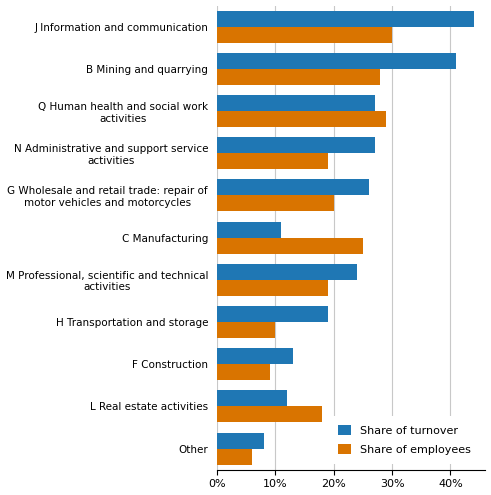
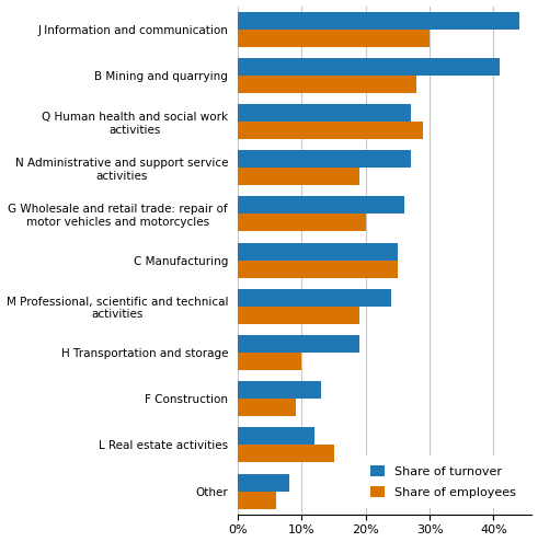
Share of turnover/C Manufacturing: 11% -> 25%
Share of employees/L Real estate activities: 18% -> 15%
